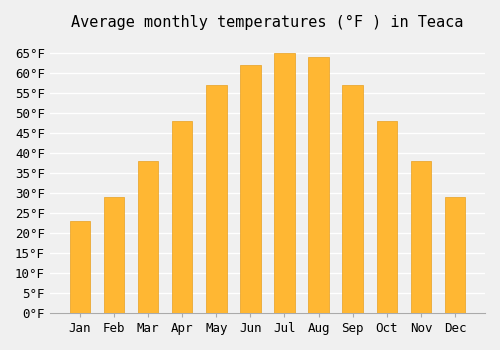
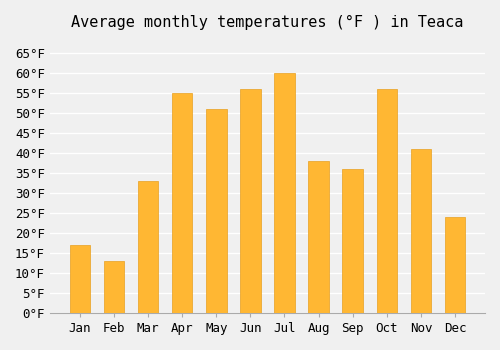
Jan: 23°F -> 17°F
Feb: 29°F -> 13°F
Mar: 38°F -> 33°F
Apr: 48°F -> 55°F
May: 57°F -> 51°F
Jun: 62°F -> 56°F
Jul: 65°F -> 60°F
Aug: 64°F -> 38°F
Sep: 57°F -> 36°F
Oct: 48°F -> 56°F
Nov: 38°F -> 41°F
Dec: 29°F -> 24°F
